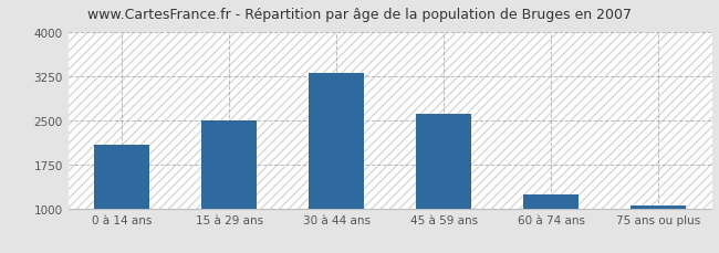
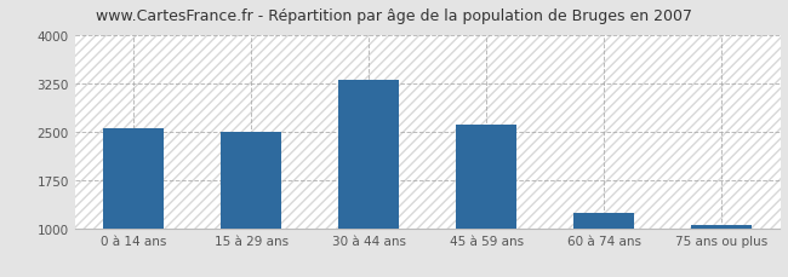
0 à 14 ans: 2080 -> 2560
